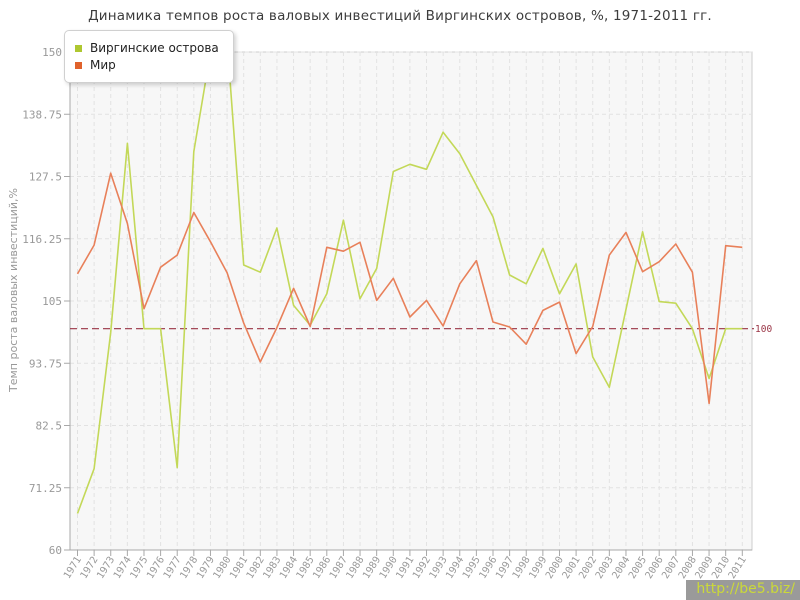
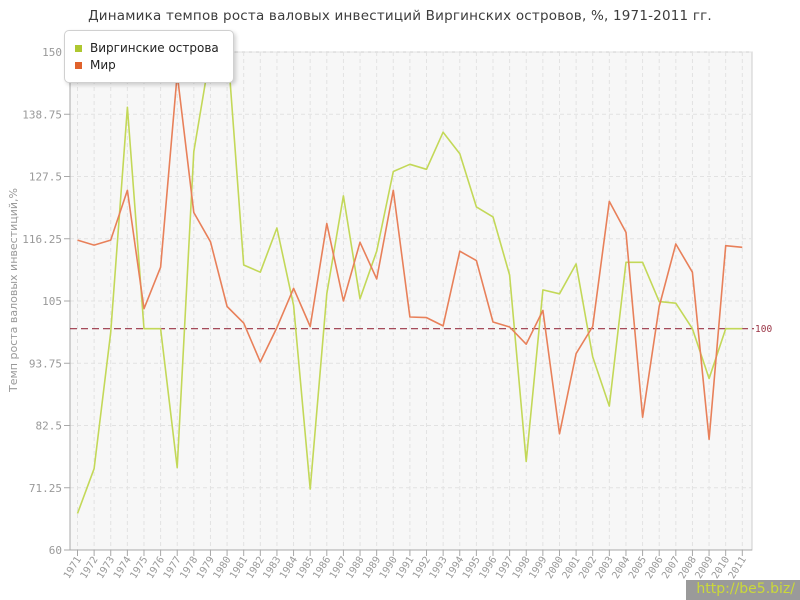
Мир/1971: 110 -> 116
Мир/1973: 128 -> 116
Виргинские острова/1974: 134 -> 140
Мир/1974: 119 -> 125
Мир/1977: 113 -> 146
Мир/1980: 110 -> 104
Виргинские острова/1985: 101 -> 71
Мир/1986: 115 -> 119
Виргинские острова/1987: 120 -> 124
Мир/1987: 114 -> 105
Виргинские острова/1989: 111 -> 114
Мир/1989: 105 -> 109
Мир/1990: 109 -> 125
Мир/1992: 105 -> 102
Мир/1994: 108 -> 114
Виргинские острова/1995: 126 -> 122
Виргинские острова/1998: 108 -> 76
Виргинские острова/1999: 114 -> 107
Мир/2000: 105 -> 81
Виргинские острова/2003: 89 -> 86
Мир/2003: 113 -> 123
Виргинские острова/2004: 104 -> 112
Виргинские острова/2005: 118 -> 112
Мир/2005: 110 -> 84
Мир/2006: 112 -> 104
Мир/2009: 86 -> 80
